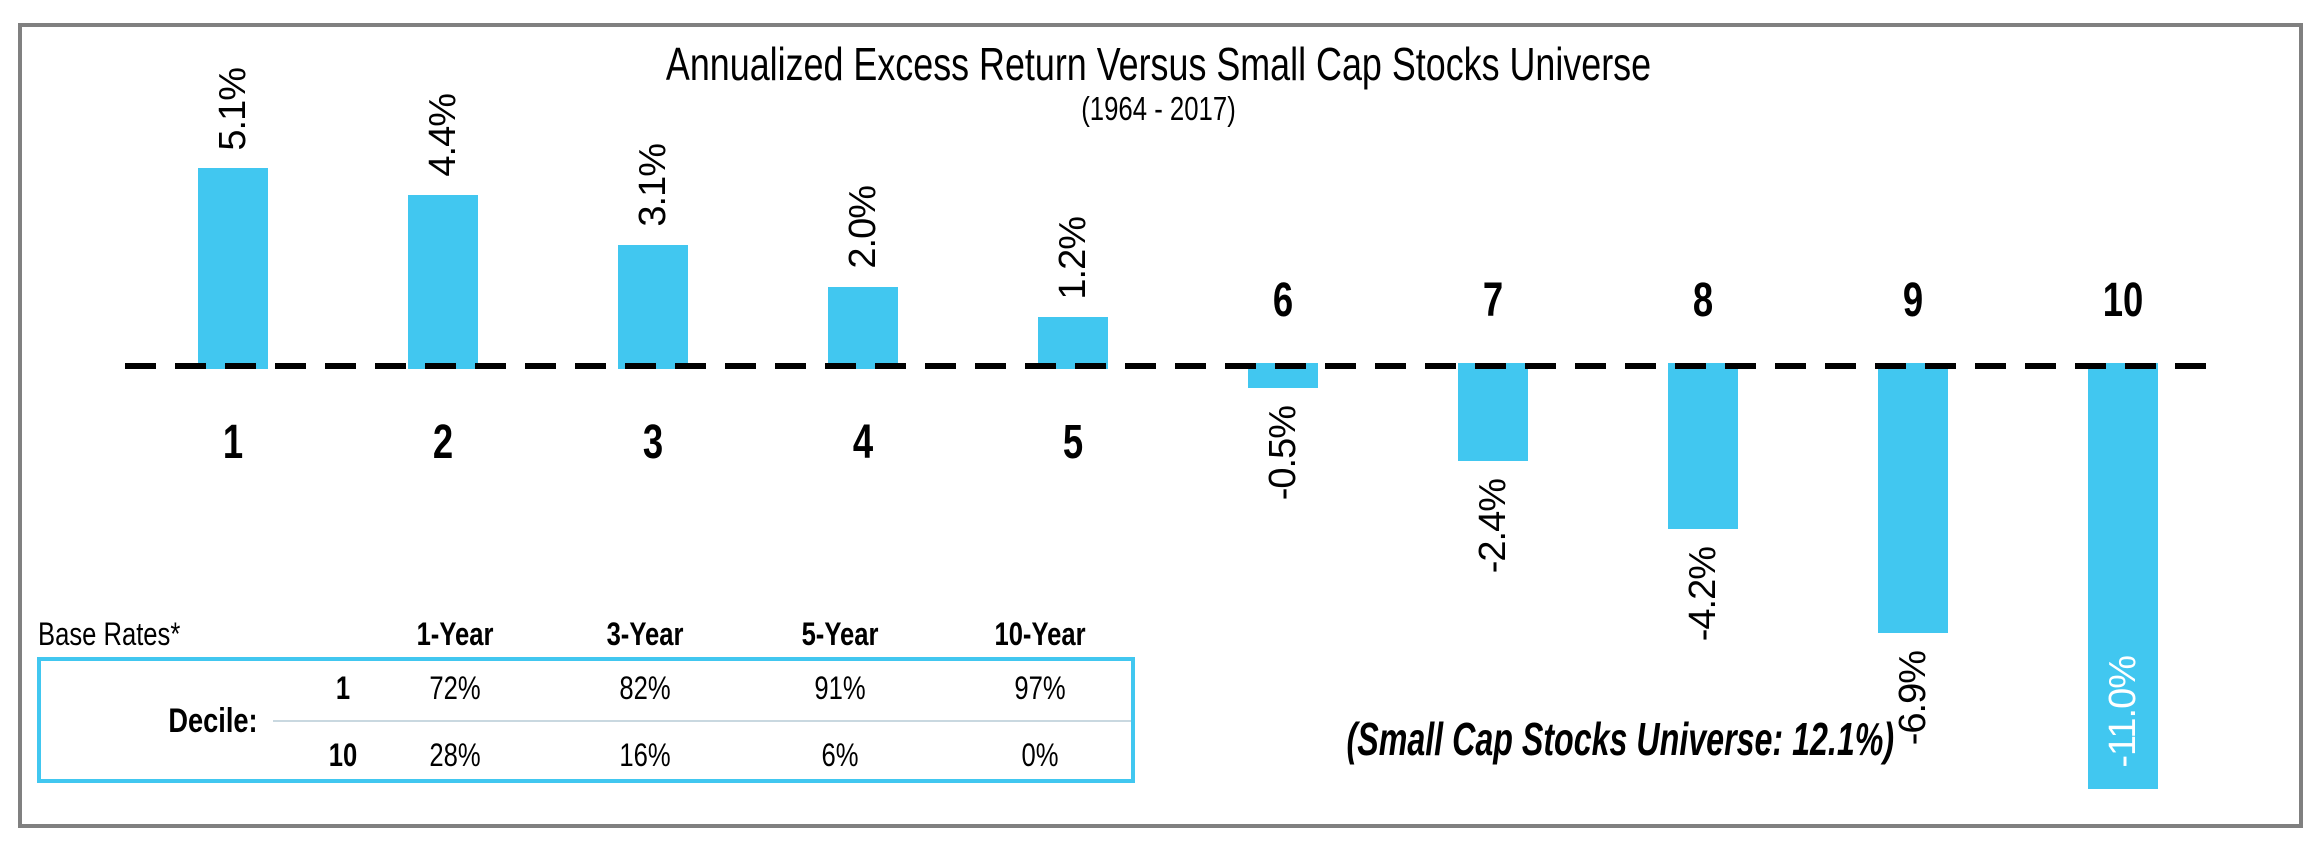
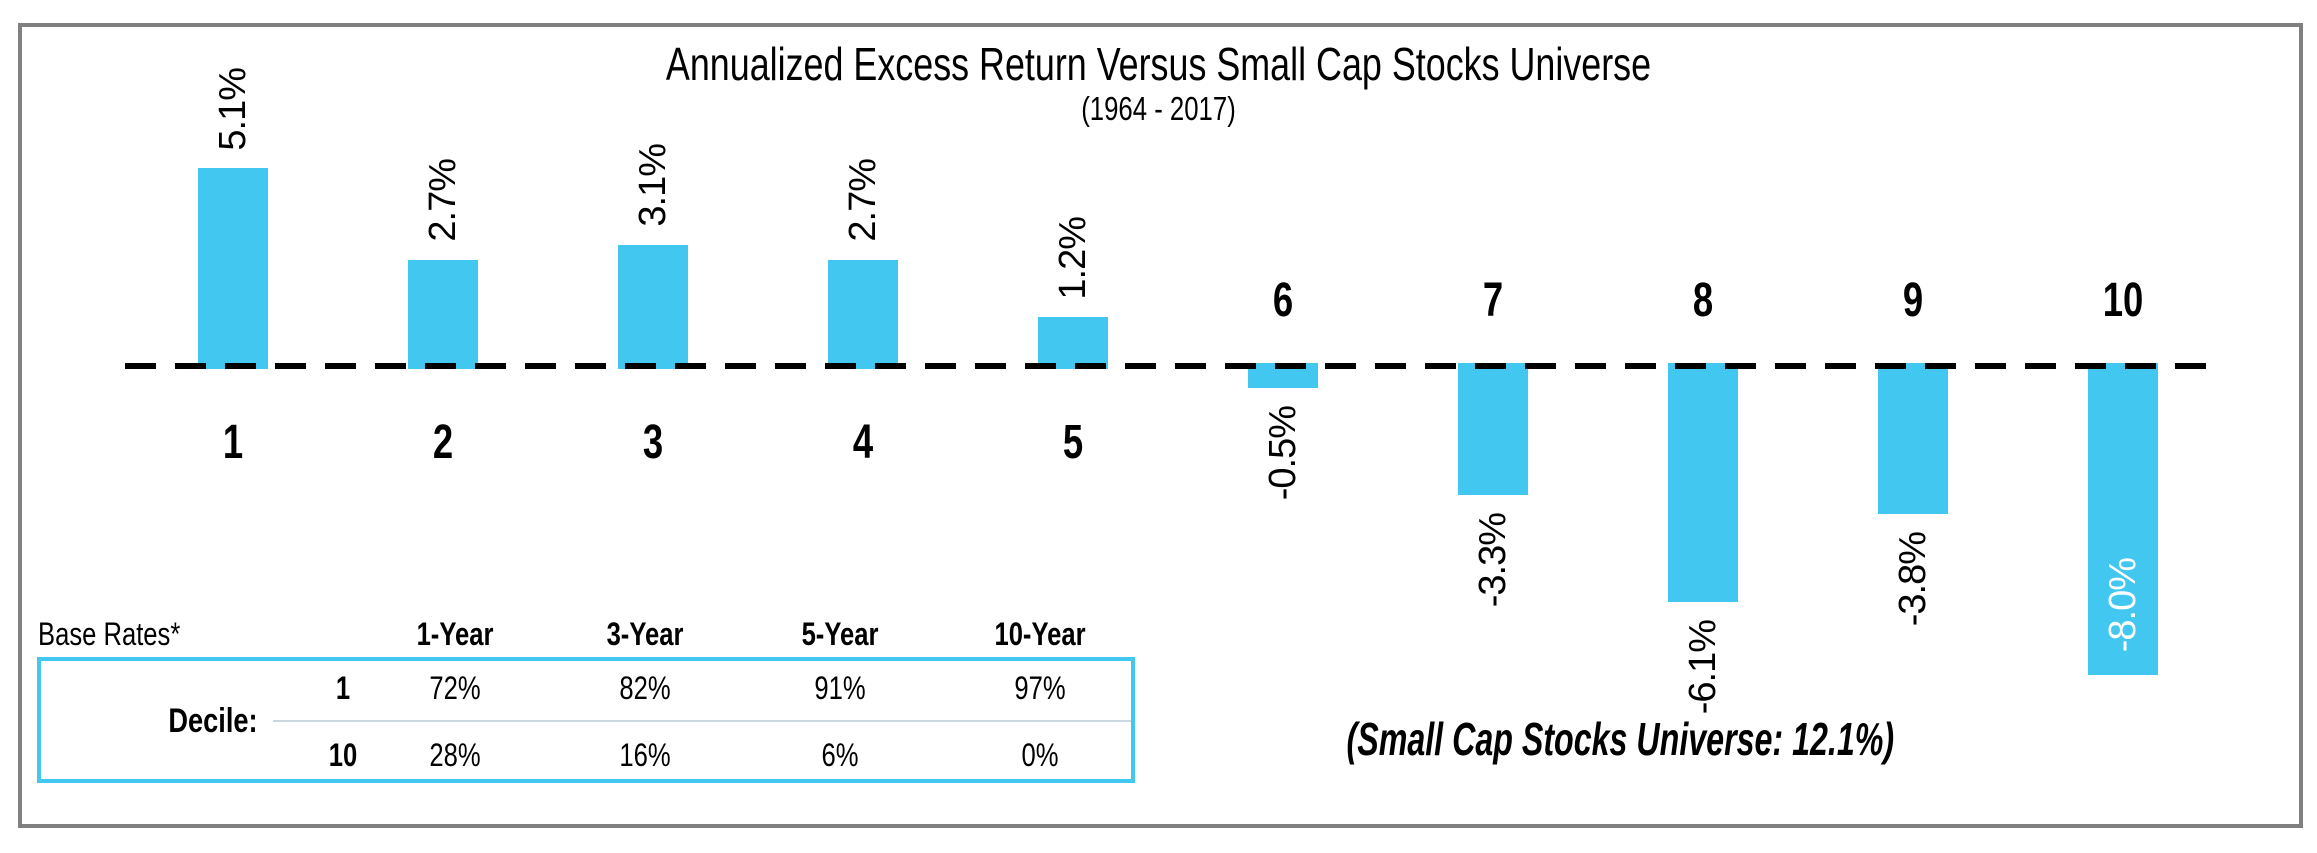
2: 4.4% -> 2.7%
4: 2.0% -> 2.7%
7: -2.4% -> -3.3%
8: -4.2% -> -6.1%
9: -6.9% -> -3.8%
10: -11.0% -> -8.0%
